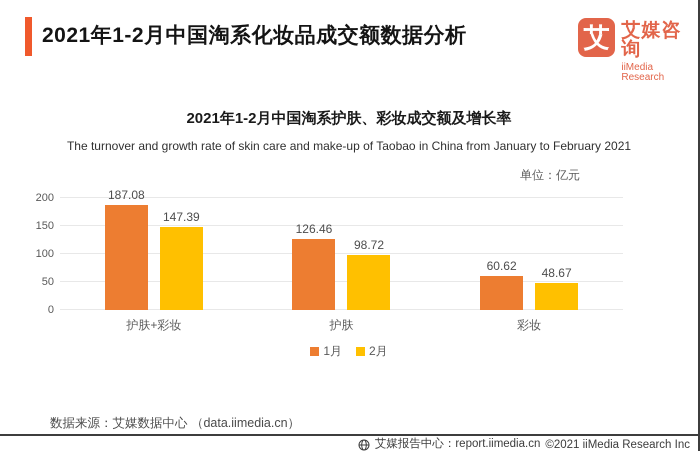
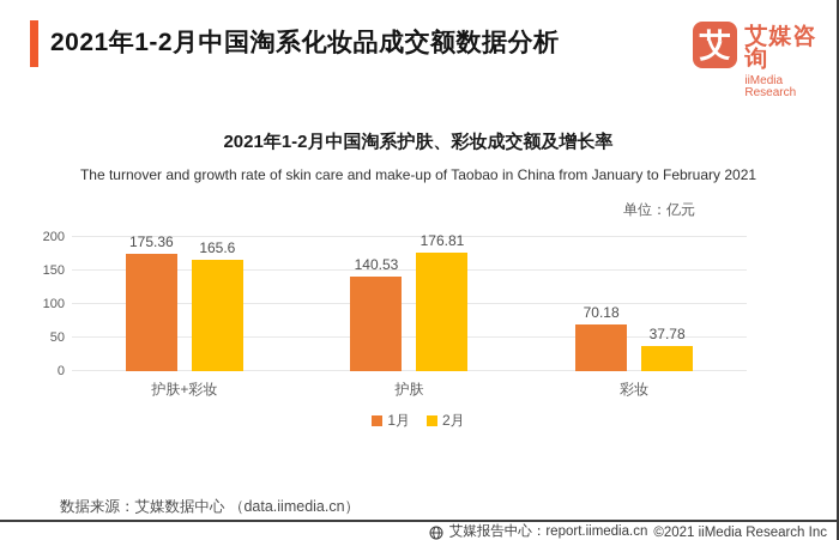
1月/护肤+彩妆: 187.08 -> 175.36
2月/护肤+彩妆: 147.39 -> 165.6
1月/护肤: 126.46 -> 140.53
2月/护肤: 98.72 -> 176.81
1月/彩妆: 60.62 -> 70.18
2月/彩妆: 48.67 -> 37.78
